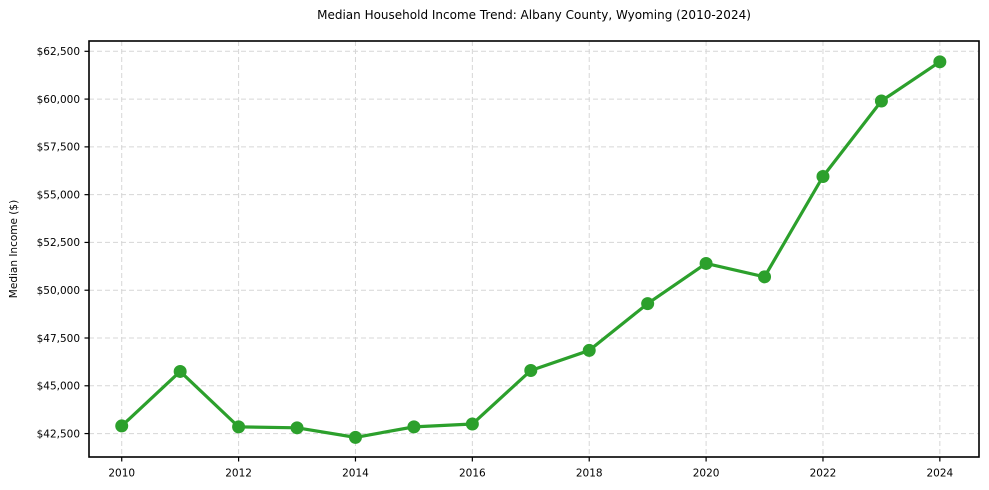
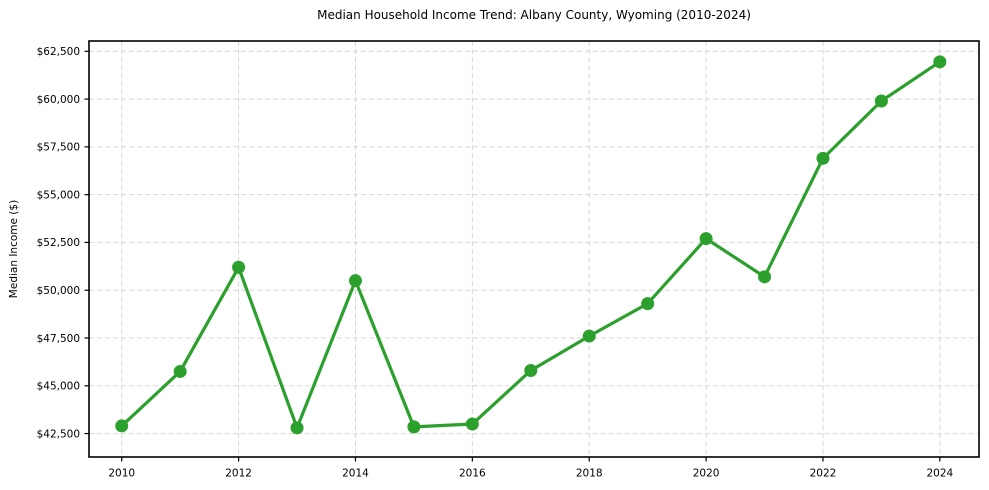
2012: $42800 -> $51200
2014: $42300 -> $50500
2018: $46800 -> $47600
2020: $51400 -> $52700
2022: $56000 -> $56900
